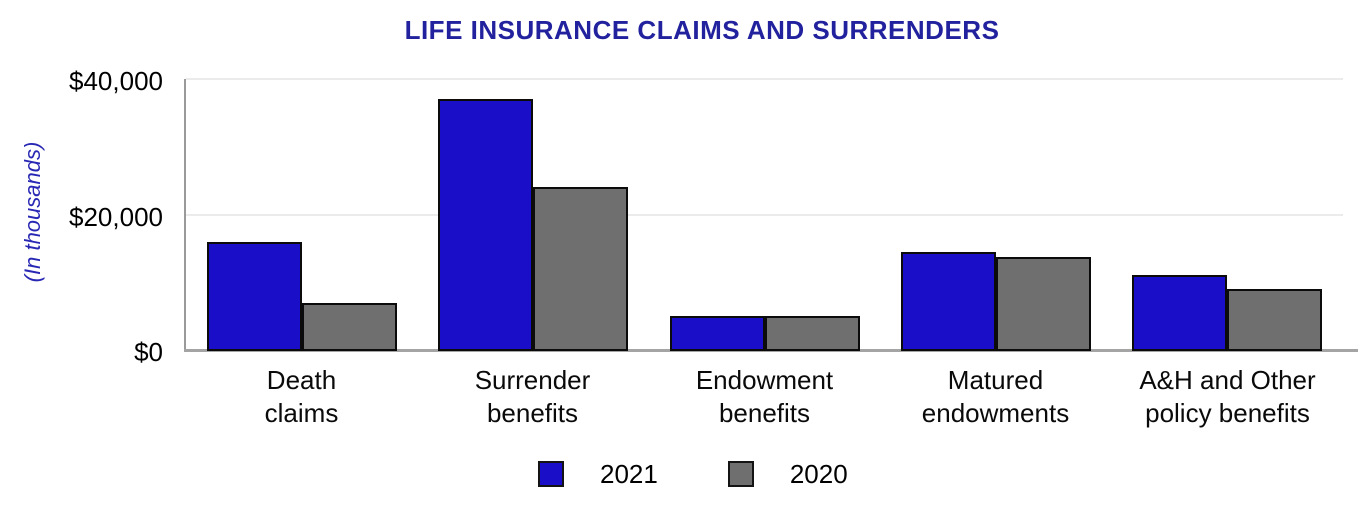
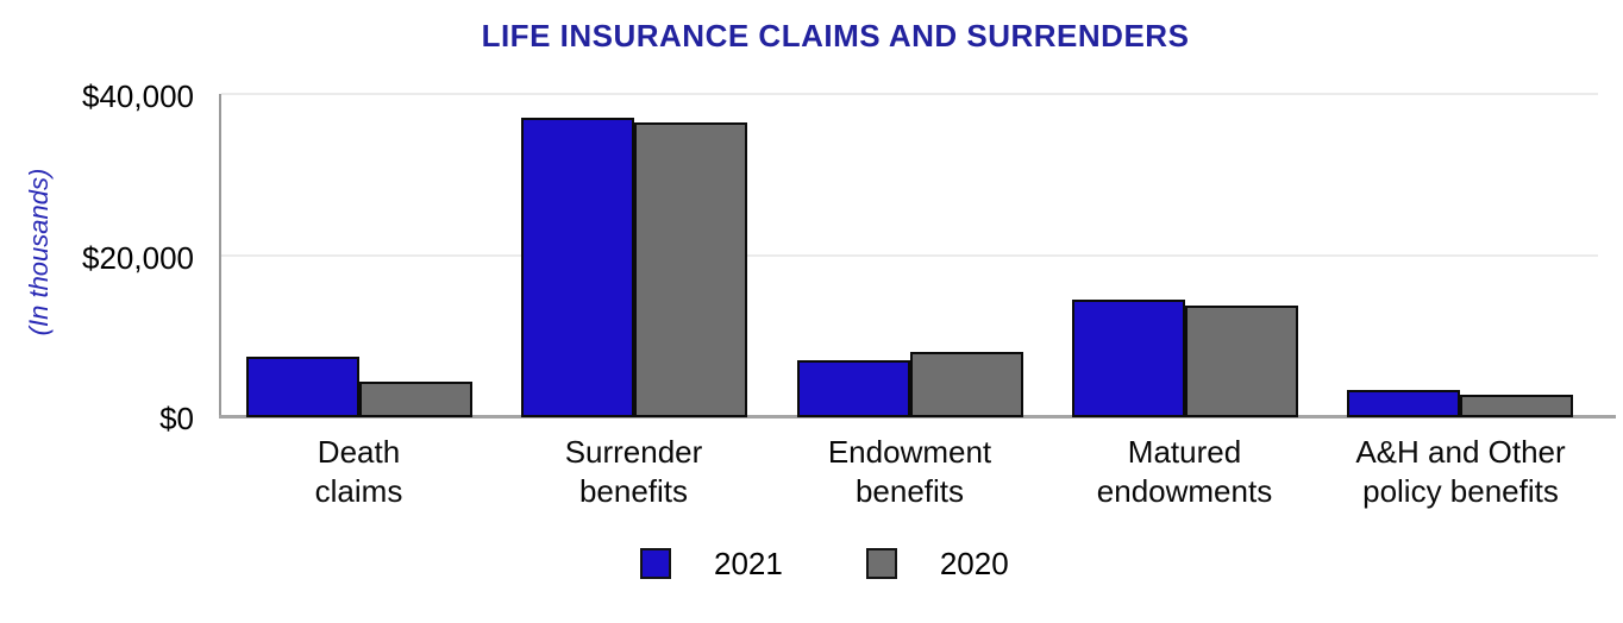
2021/Death claims: $16000 -> $7000
2020/Death claims: $7000 -> $4000
2020/Surrender benefits: $24000 -> $36000
2021/Endowment benefits: $5000 -> $7000
2020/Endowment benefits: $5000 -> $8000
2021/A&H and Other policy benefits: $11000 -> $3000
2020/A&H and Other policy benefits: $9000 -> $3000
